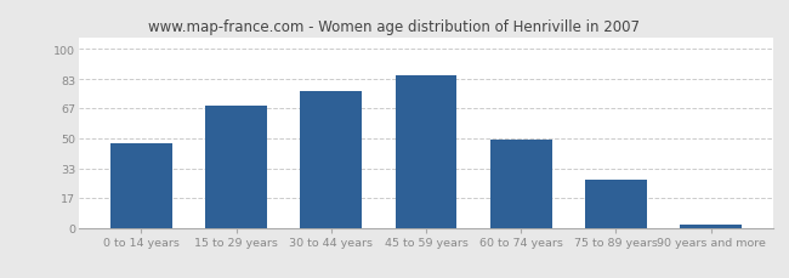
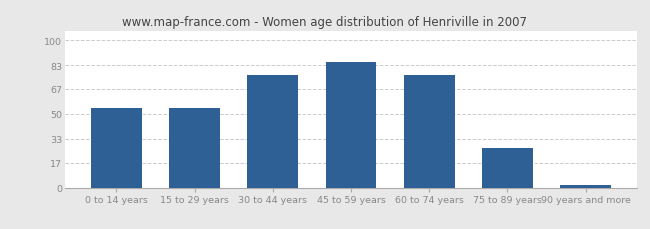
0 to 14 years: 47 -> 54
15 to 29 years: 68 -> 54
60 to 74 years: 49 -> 76
